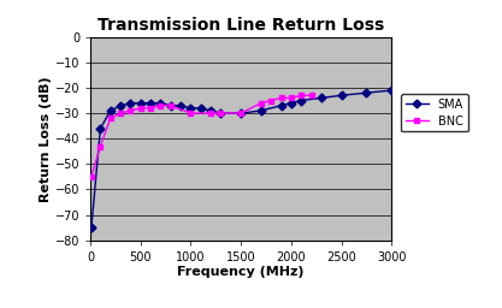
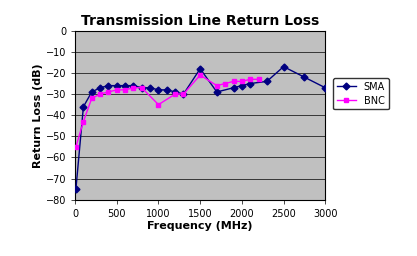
BNC/1000: -30 -> -35
SMA/1500: -30 -> -18
BNC/1500: -30 -> -21
SMA/2500: -23 -> -17
SMA/3000: -21 -> -27
